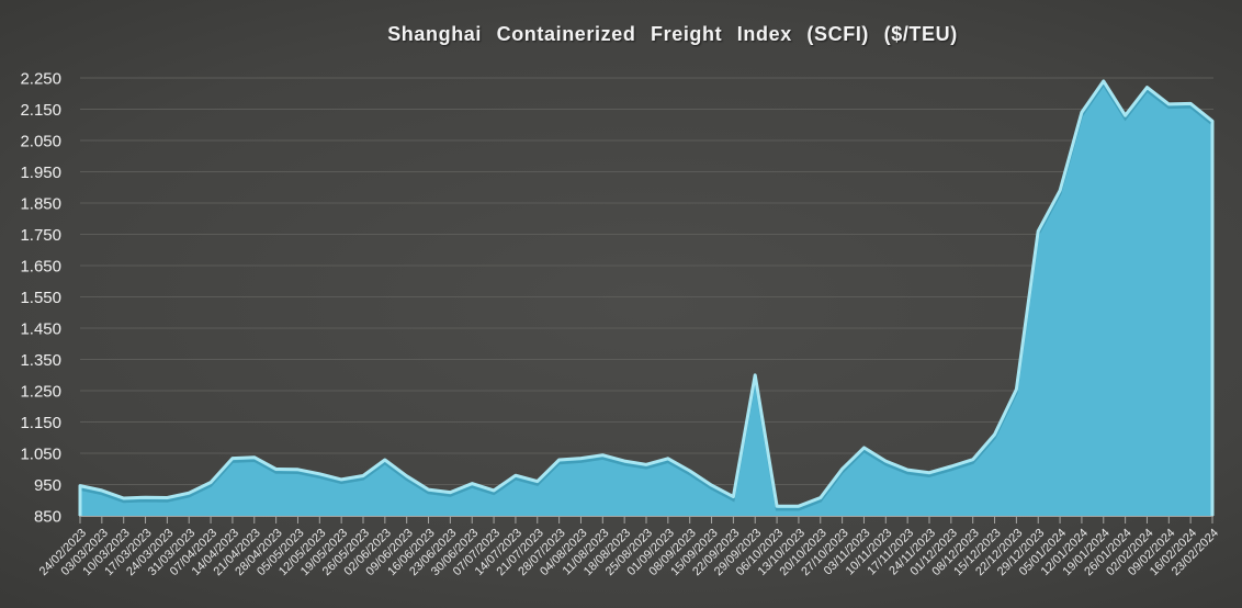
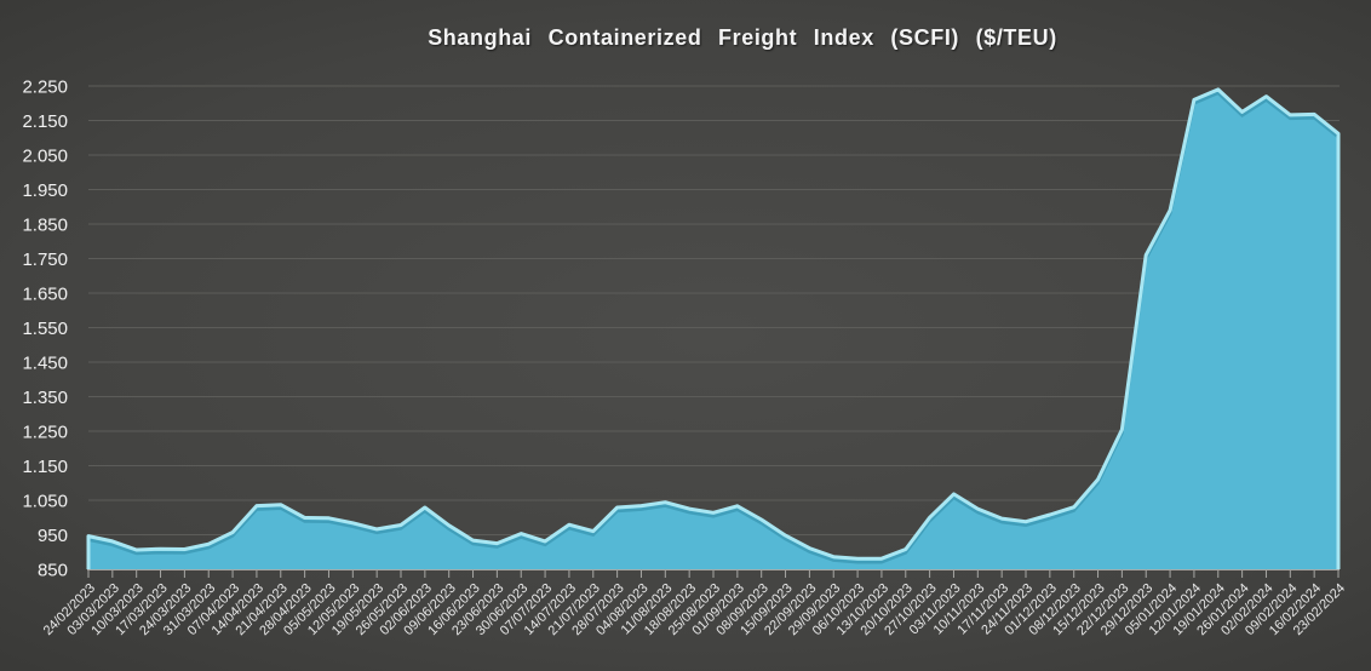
29/09/2023: 1300 -> 890
12/01/2024: 2140 -> 2210
26/01/2024: 2130 -> 2180
